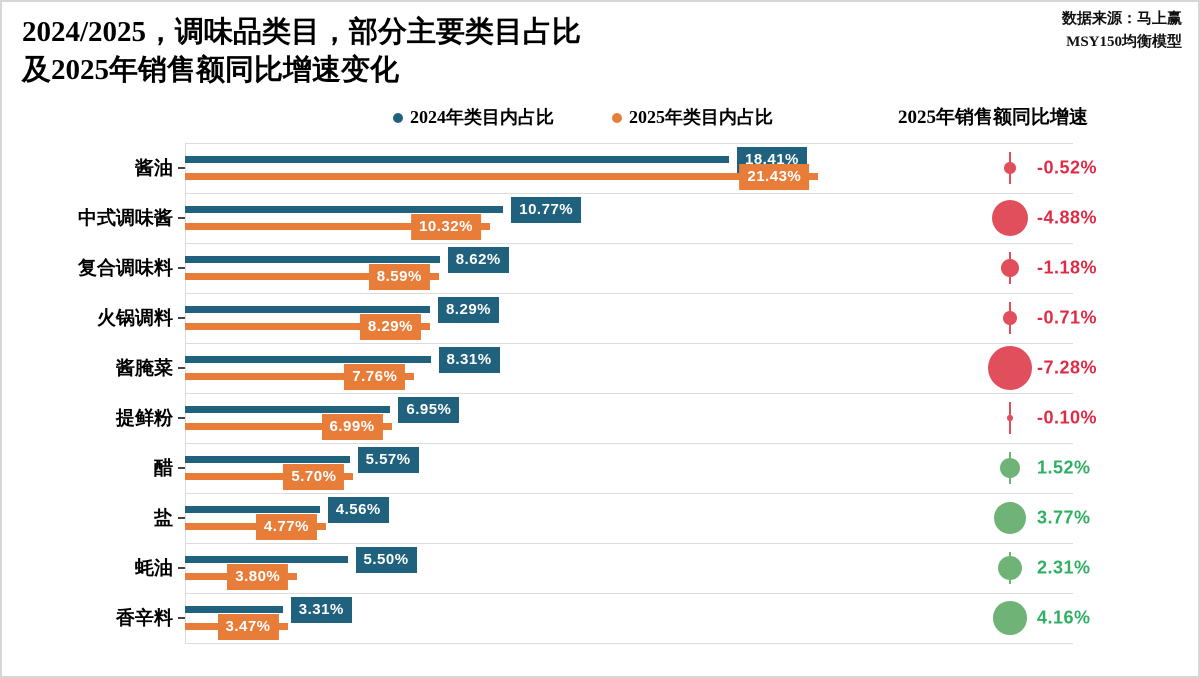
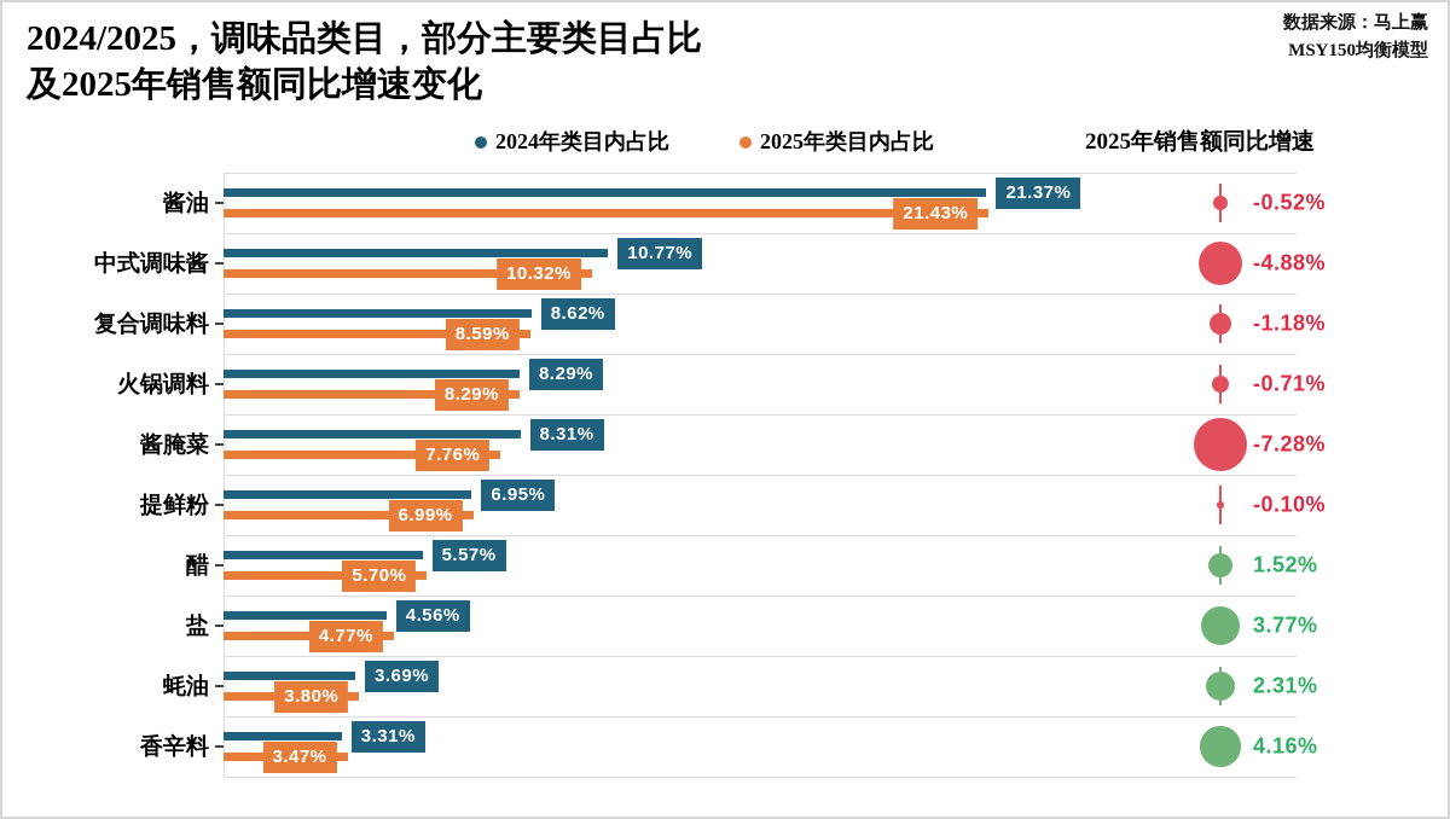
2024年类目内占比/酱油: 18.41% -> 21.37%
2024年类目内占比/蚝油: 5.50% -> 3.69%
